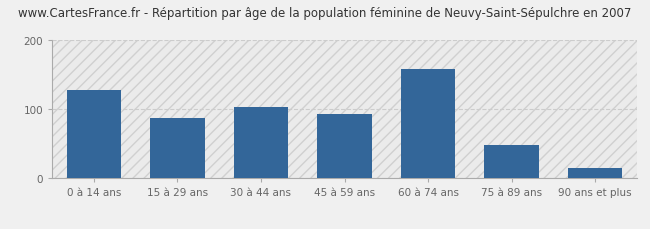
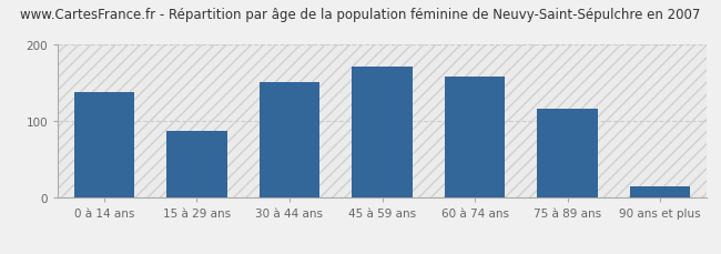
0 à 14 ans: 128 -> 138
30 à 44 ans: 104 -> 152
45 à 59 ans: 94 -> 172
75 à 89 ans: 48 -> 117
